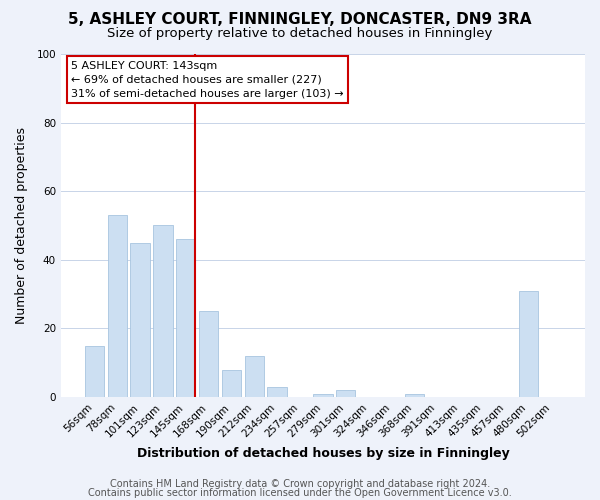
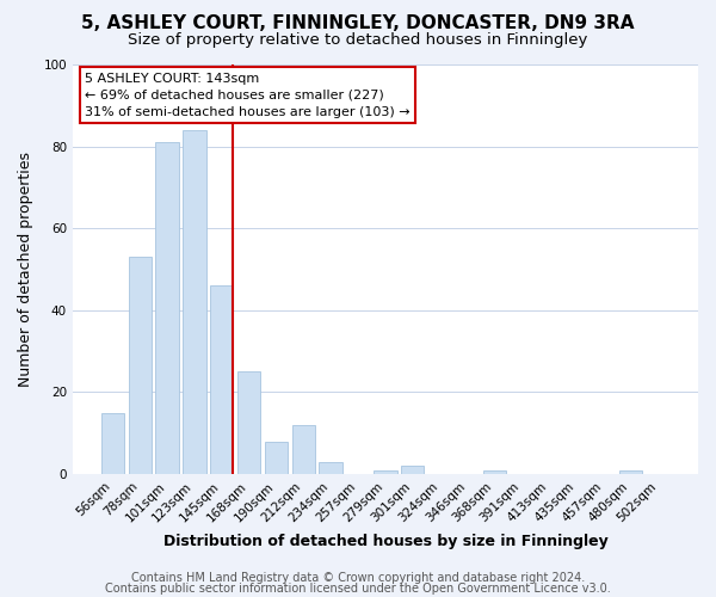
101sqm: 45 -> 81
123sqm: 50 -> 84
480sqm: 31 -> 1
